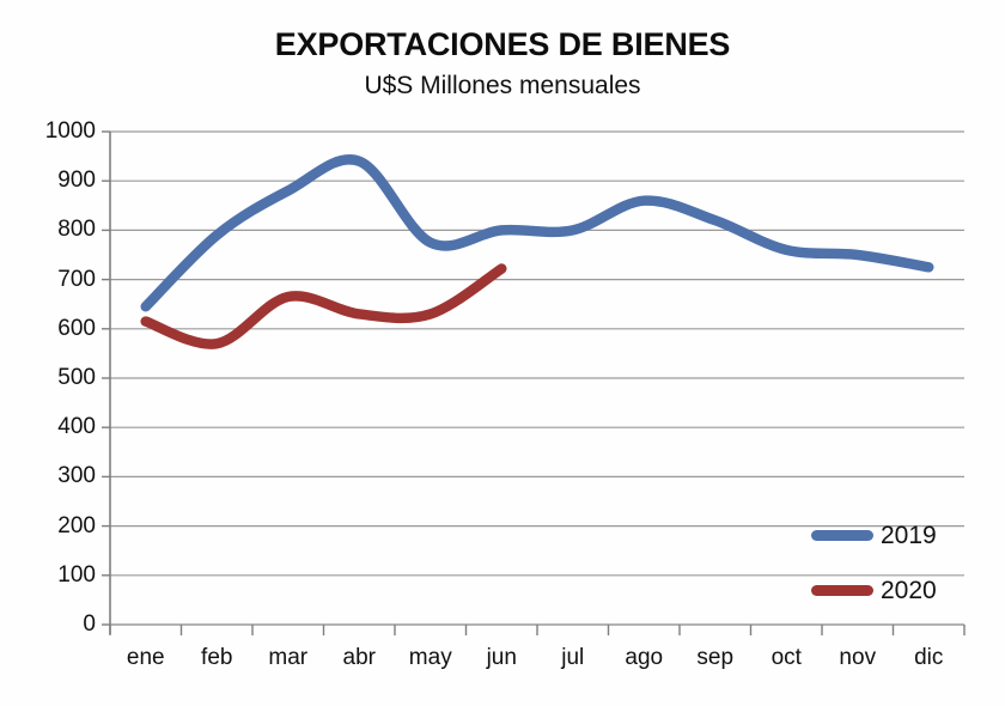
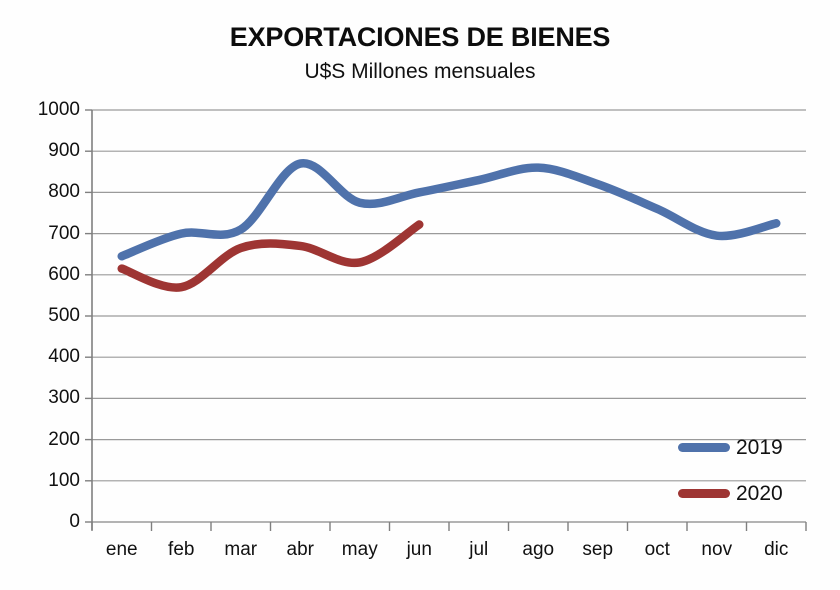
2019/feb: 790 -> 700
2019/mar: 880 -> 710
2019/abr: 940 -> 870
2020/abr: 630 -> 670
2019/jul: 800 -> 830
2019/nov: 750 -> 700
